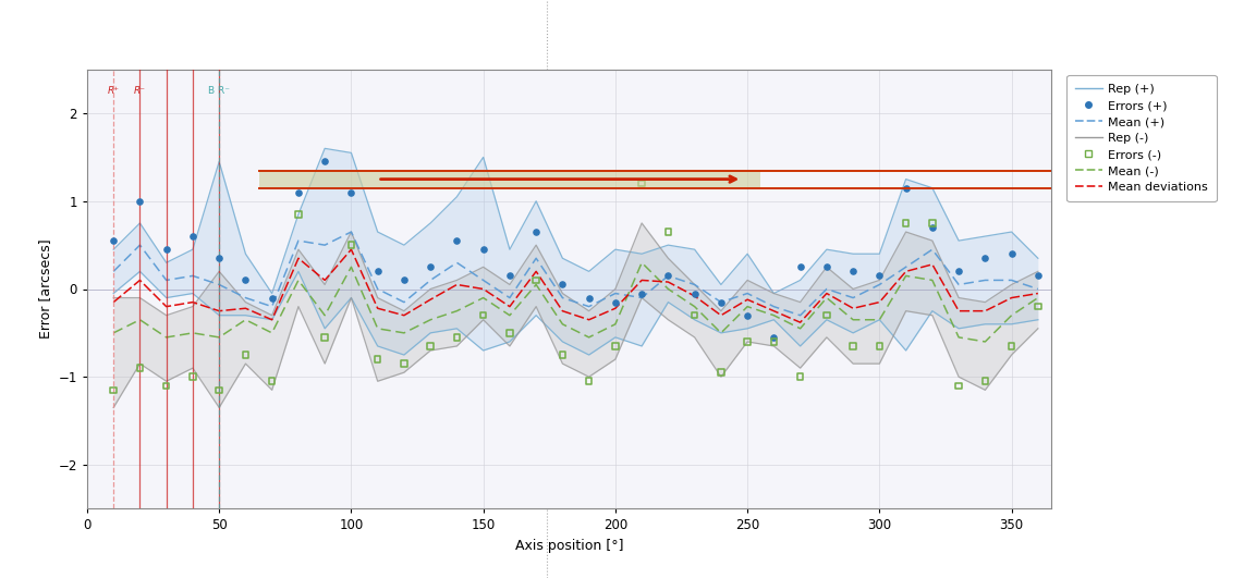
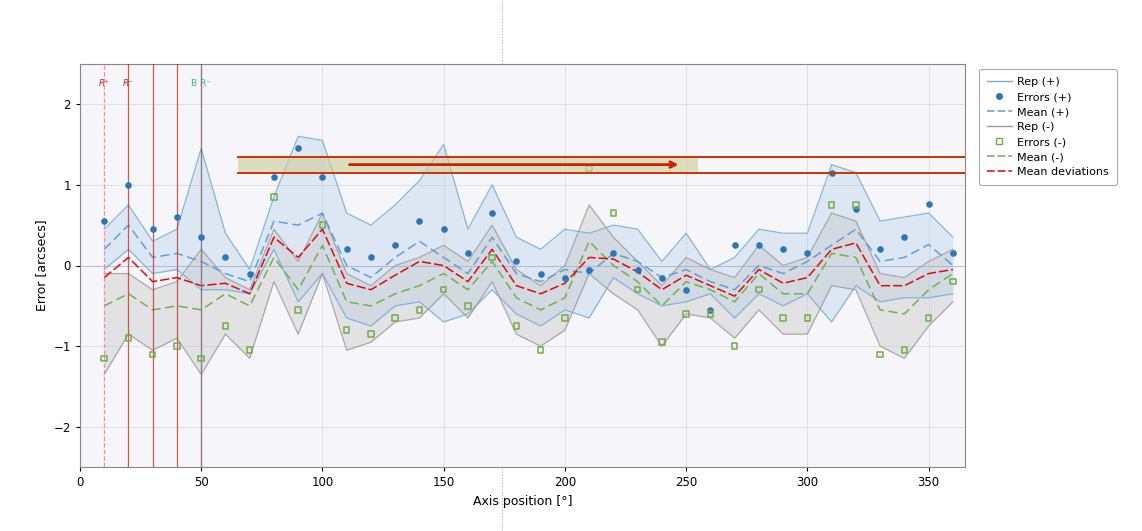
Mean (+)/350: 0.10 -> 0.26
Errors (+)/350: 0.40 -> 0.76
